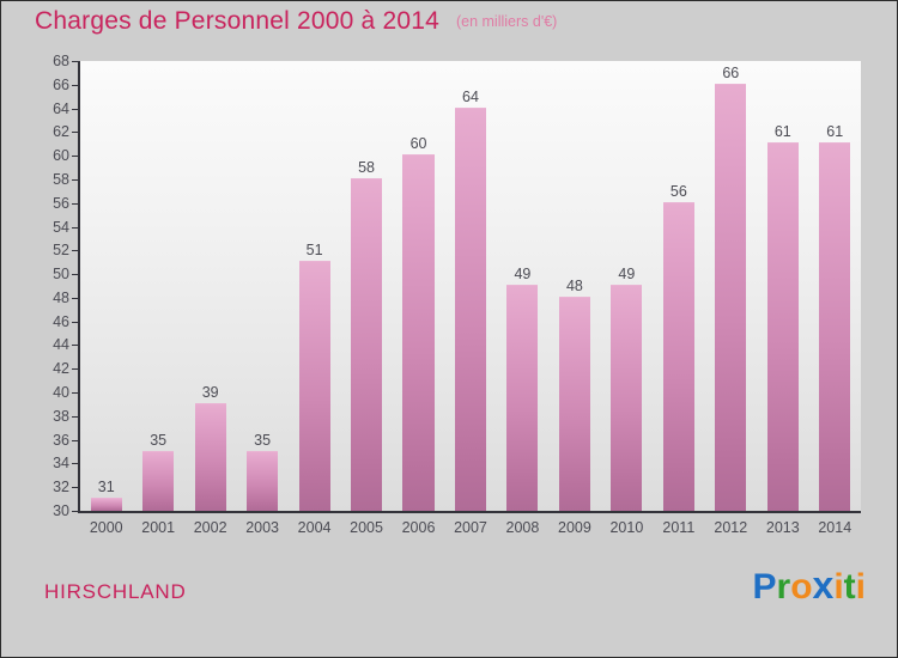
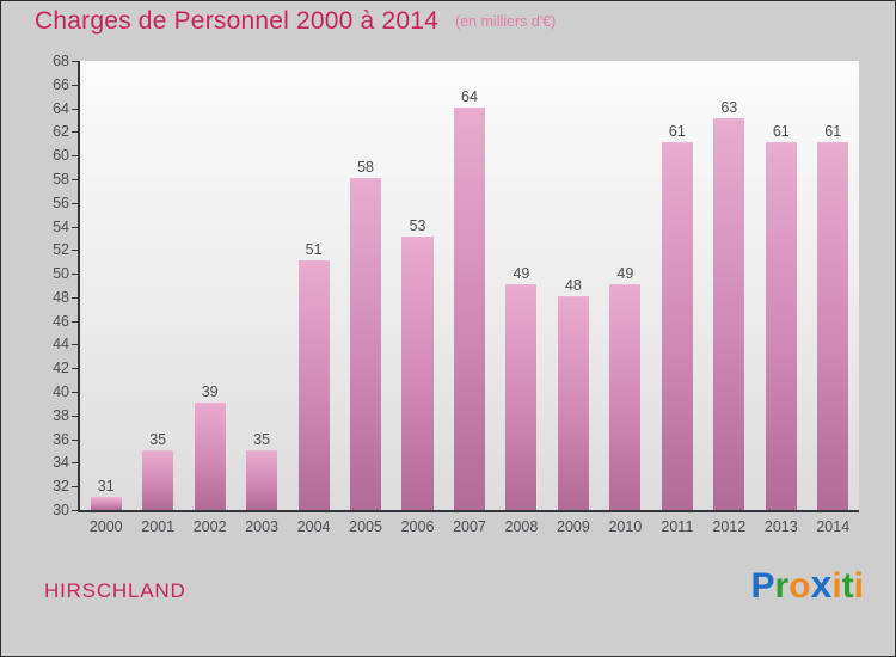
2006: 60 -> 53
2011: 56 -> 61
2012: 66 -> 63
